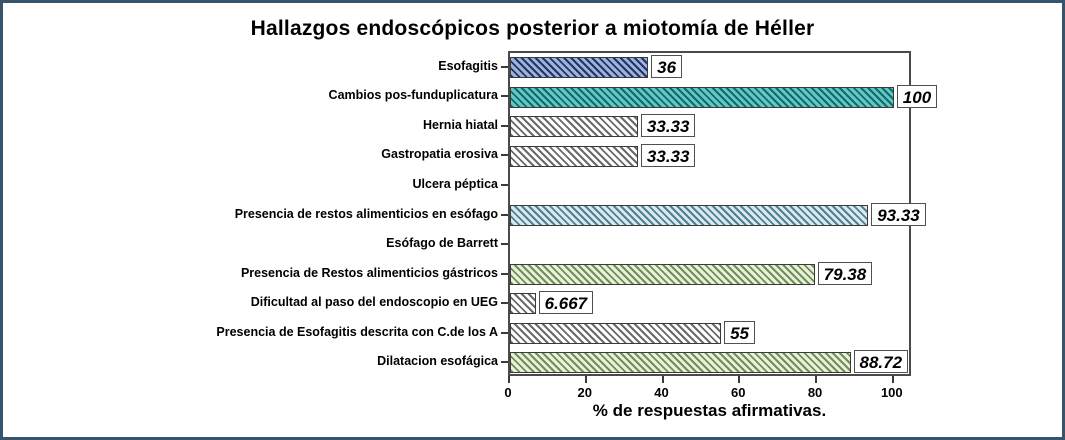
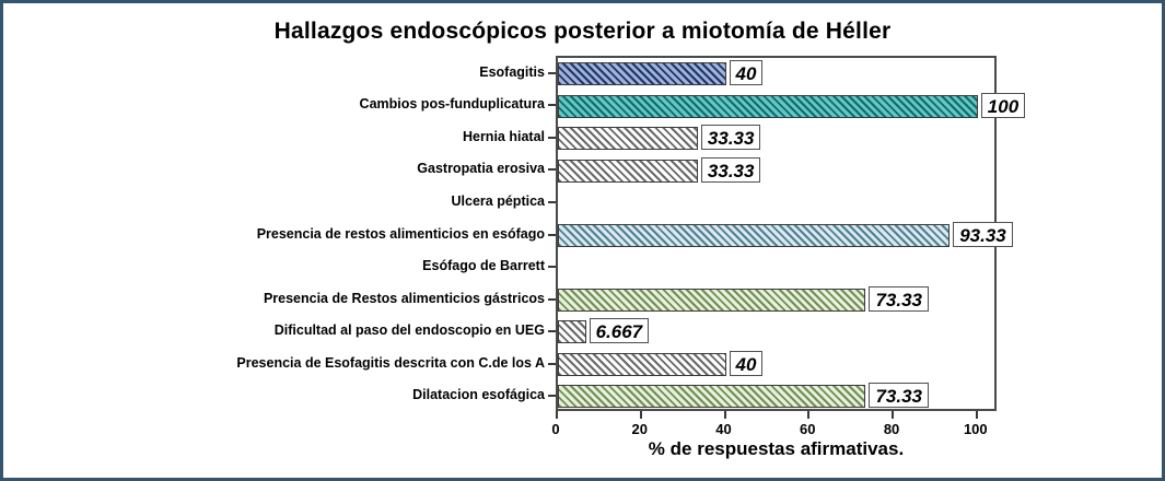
Esofagitis: 36 -> 40
Presencia de Restos alimenticios gástricos: 79.38 -> 73.33
Presencia de Esofagitis descrita con C.de los A: 55 -> 40
Dilatacion esofágica: 88.72 -> 73.33
